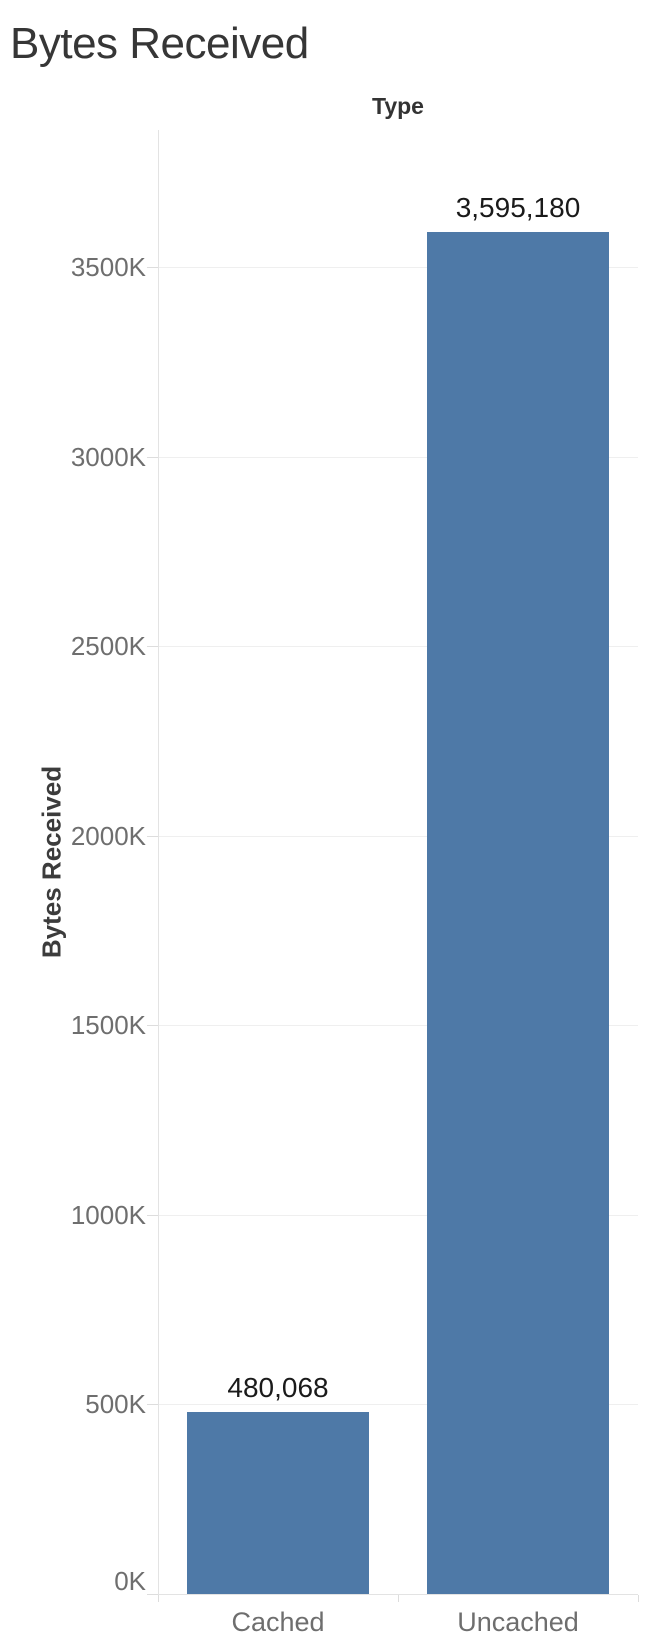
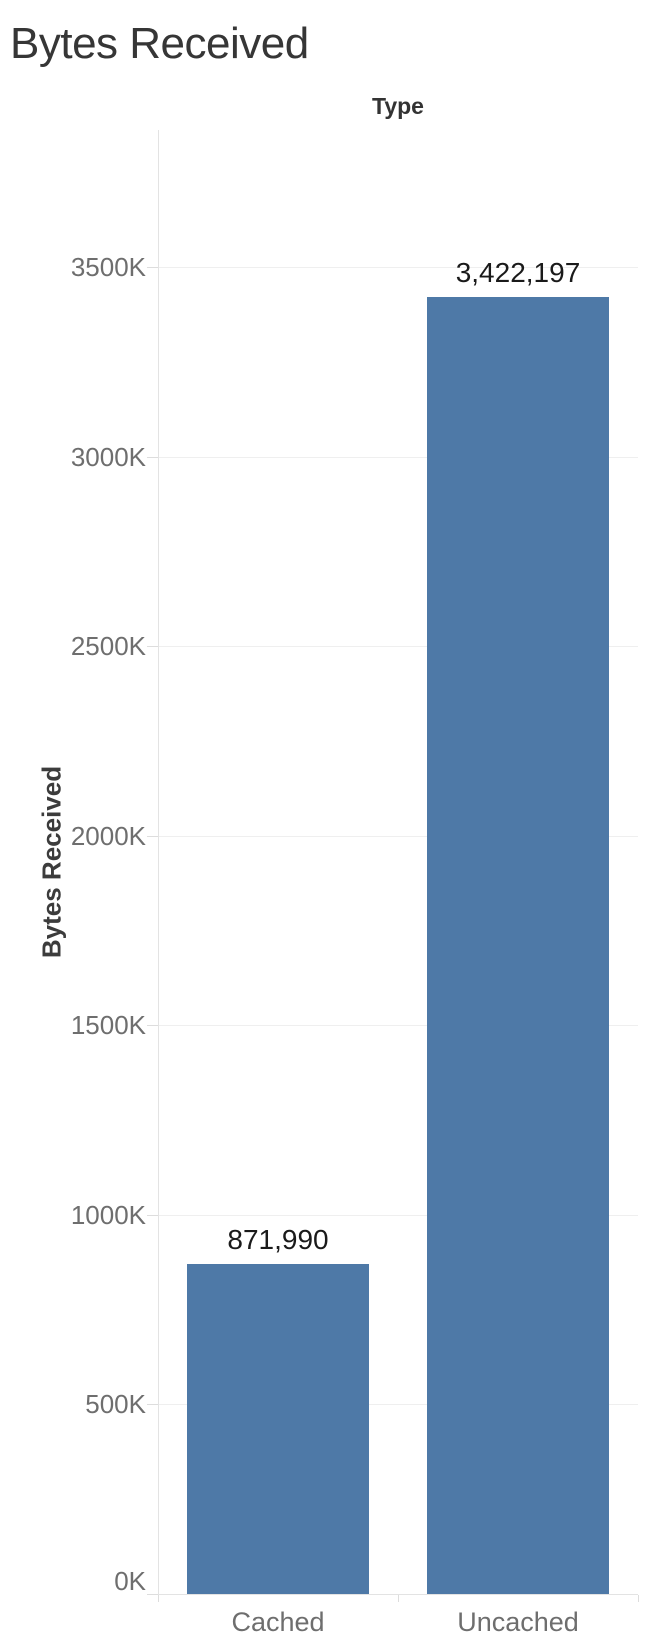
Cached: 480,068 -> 871,990
Uncached: 3,595,180 -> 3,422,197
